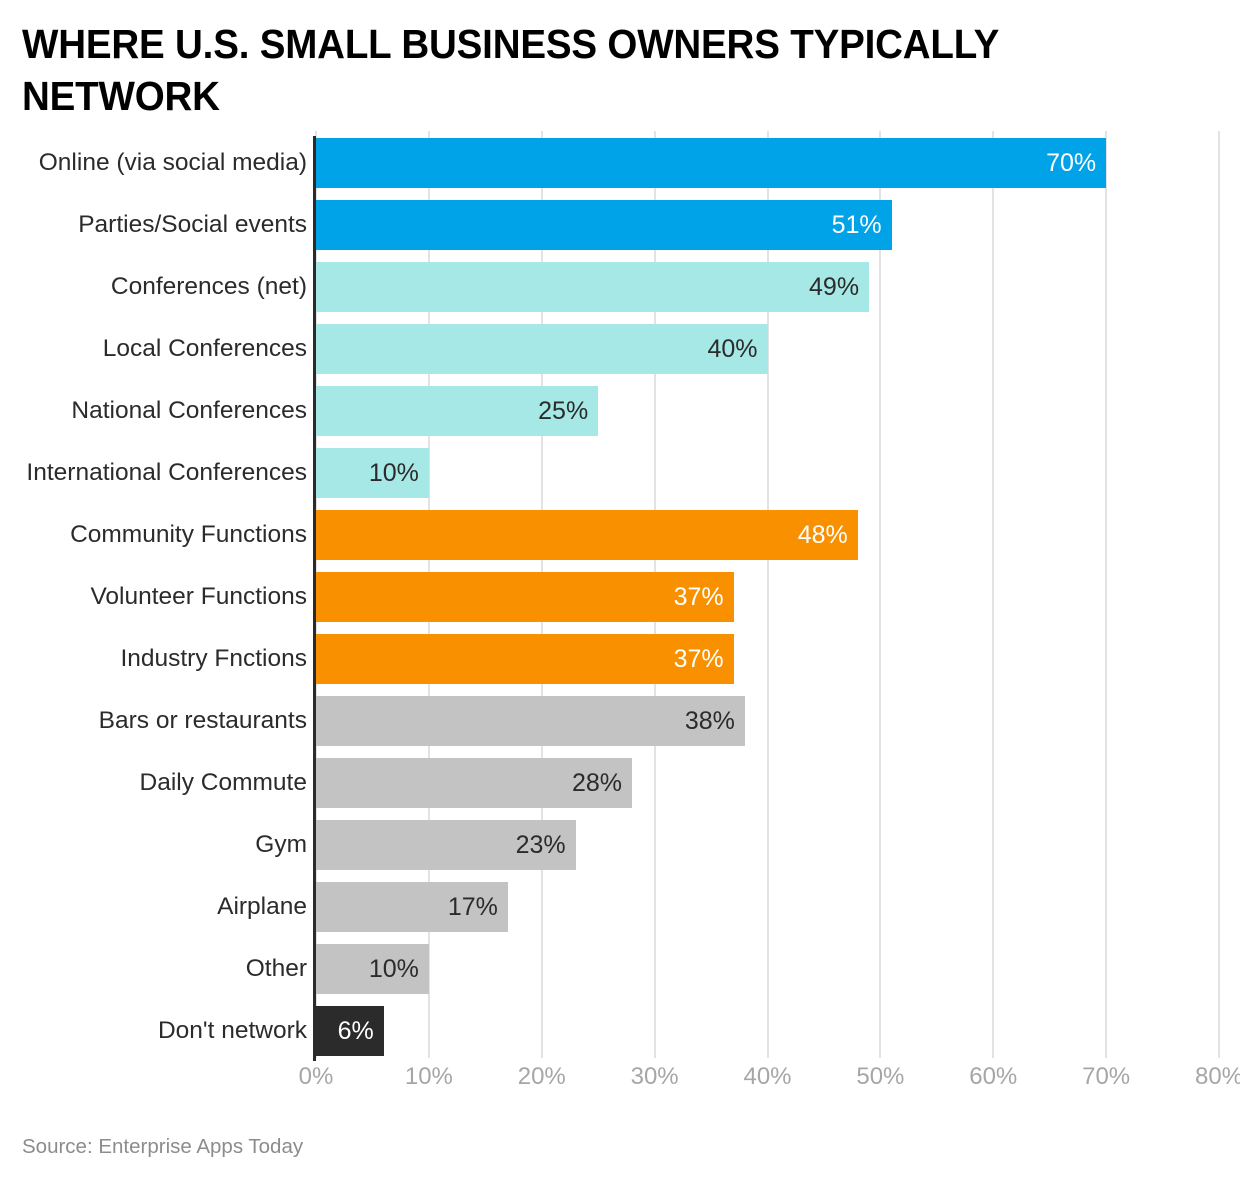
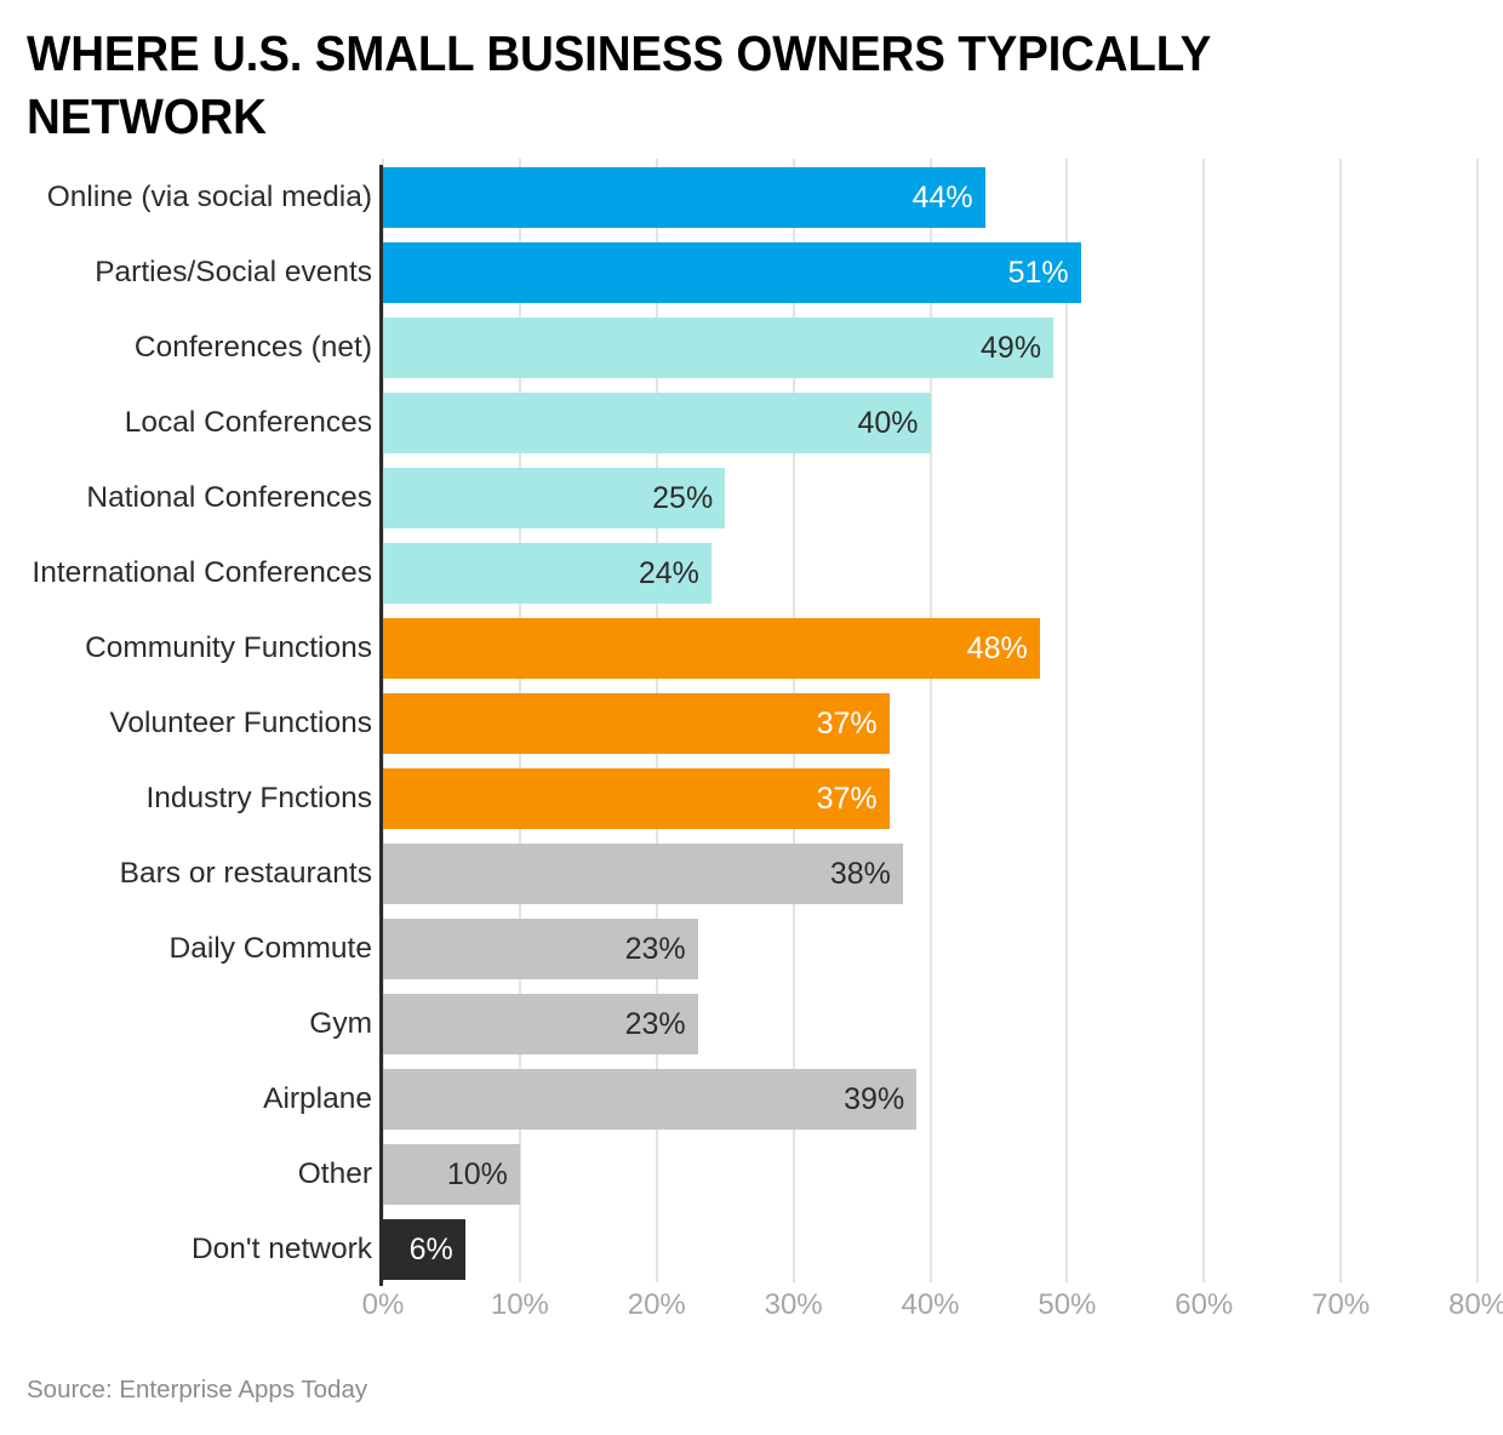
Online (via social media): 70% -> 44%
International Conferences: 10% -> 24%
Daily Commute: 28% -> 23%
Airplane: 17% -> 39%
